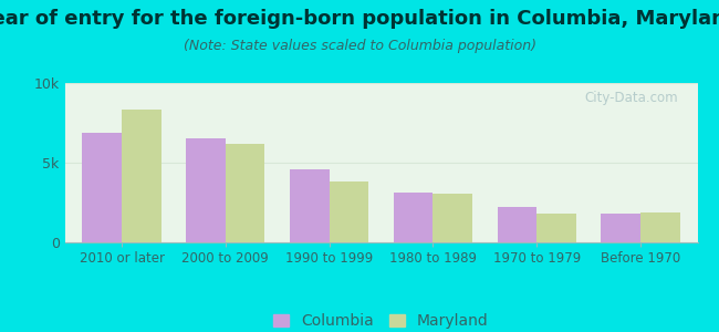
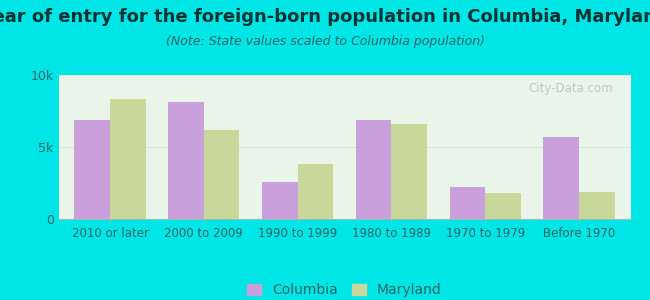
Columbia/2000 to 2009: 6.5k -> 8.1k
Columbia/1990 to 1999: 4.6k -> 2.6k
Columbia/1980 to 1989: 3.1k -> 6.9k
Maryland/1980 to 1989: 3.0k -> 6.6k
Columbia/Before 1970: 1.8k -> 5.7k
